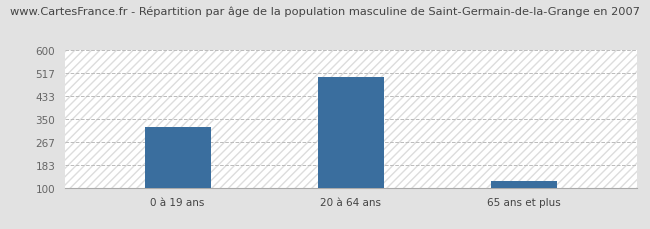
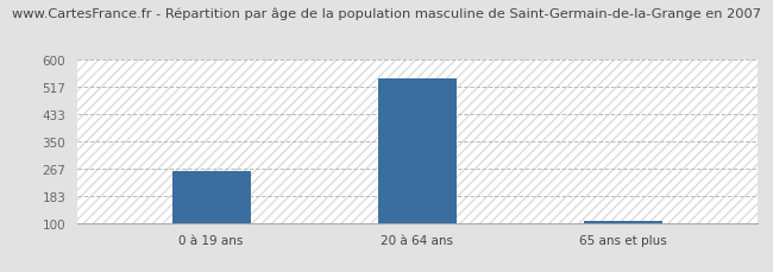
0 à 19 ans: 320 -> 257
20 à 64 ans: 500 -> 540
65 ans et plus: 125 -> 105
